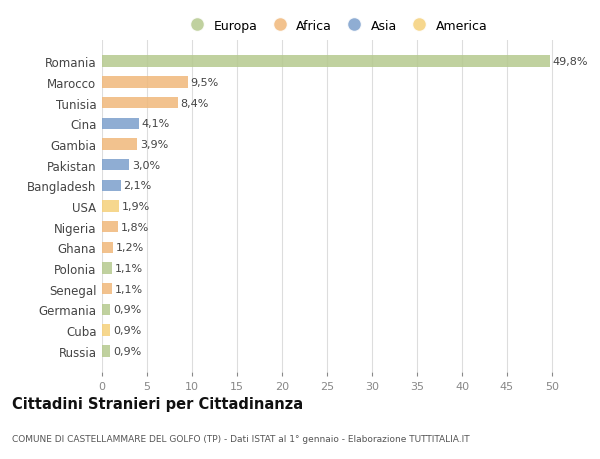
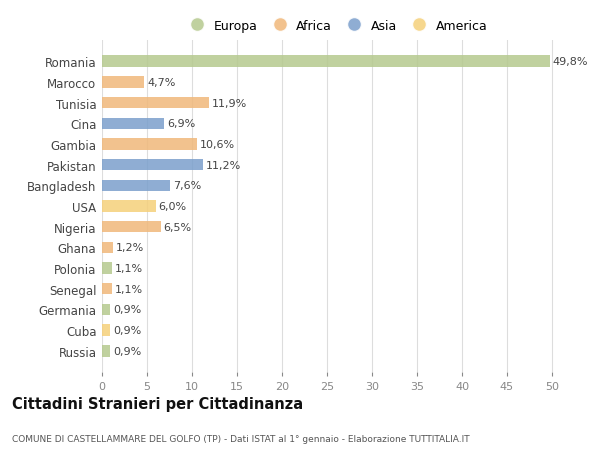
Marocco: 9,5% -> 4,7%
Tunisia: 8,4% -> 11,9%
Cina: 4,1% -> 6,9%
Gambia: 3,9% -> 10,6%
Pakistan: 3,0% -> 11,2%
Bangladesh: 2,1% -> 7,6%
USA: 1,9% -> 6,0%
Nigeria: 1,8% -> 6,5%
